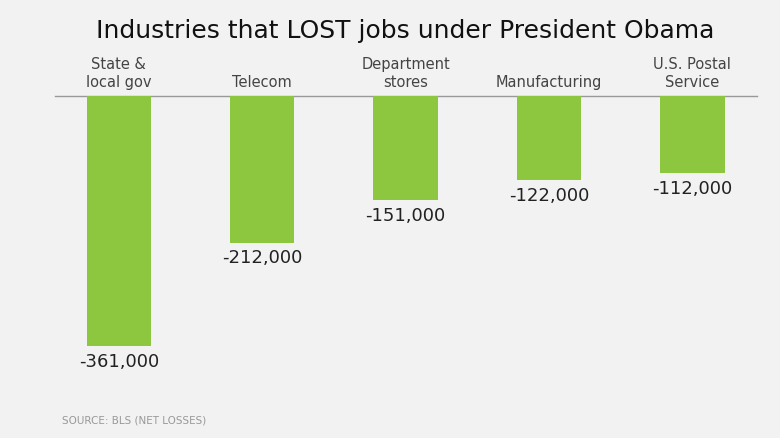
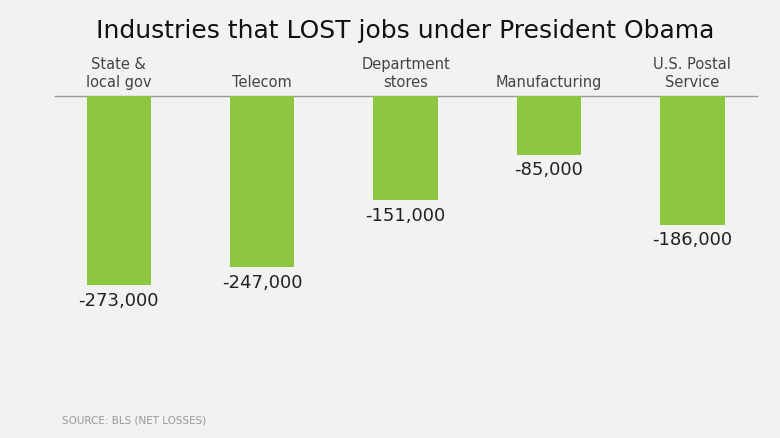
State & local gov: -361,000 -> -273,000
Telecom: -212,000 -> -247,000
Manufacturing: -122,000 -> -85,000
U.S. Postal Service: -112,000 -> -186,000
